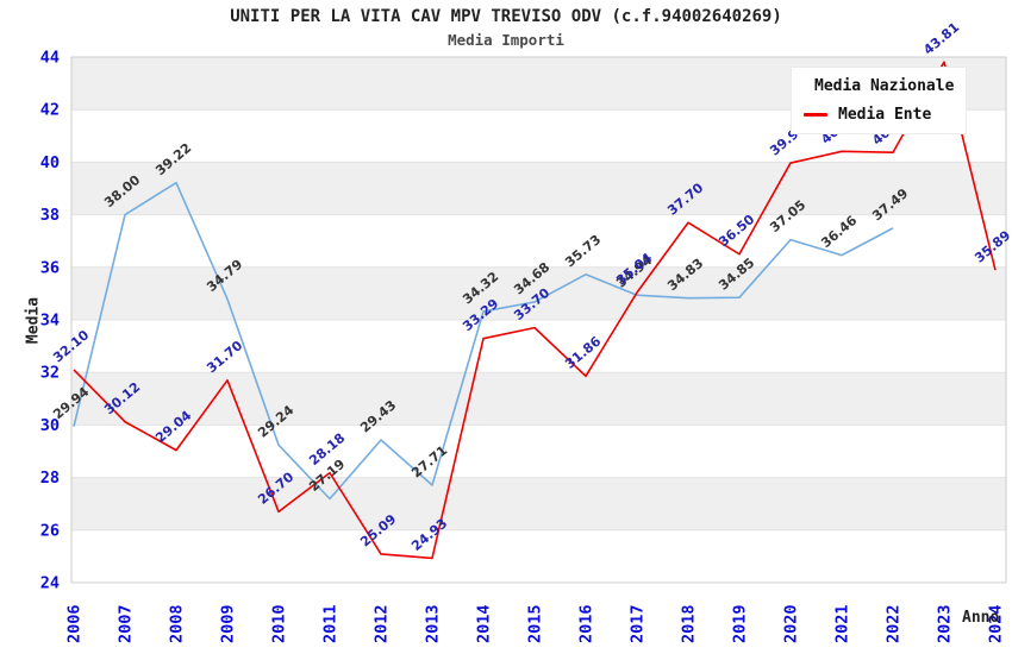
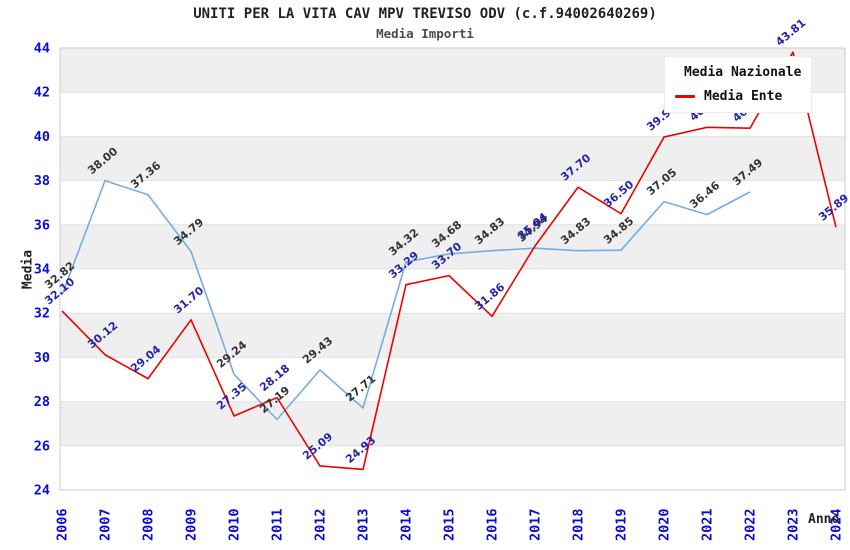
Media Nazionale/2006: 29.94 -> 32.82
Media Nazionale/2008: 39.22 -> 37.36
Media Ente/2010: 26.70 -> 27.35
Media Nazionale/2016: 35.73 -> 34.83
